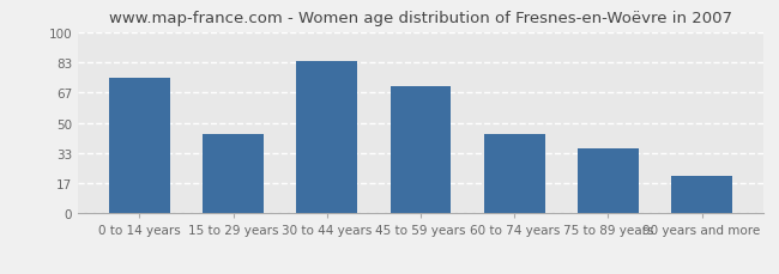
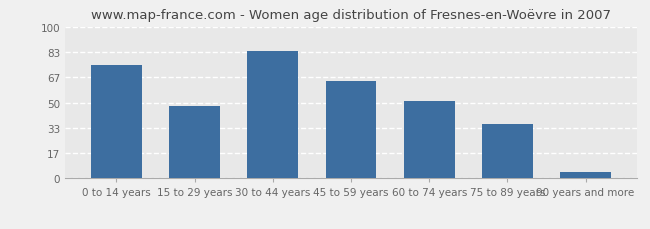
15 to 29 years: 44 -> 48
45 to 59 years: 70 -> 64
60 to 74 years: 44 -> 51
90 years and more: 21 -> 4
